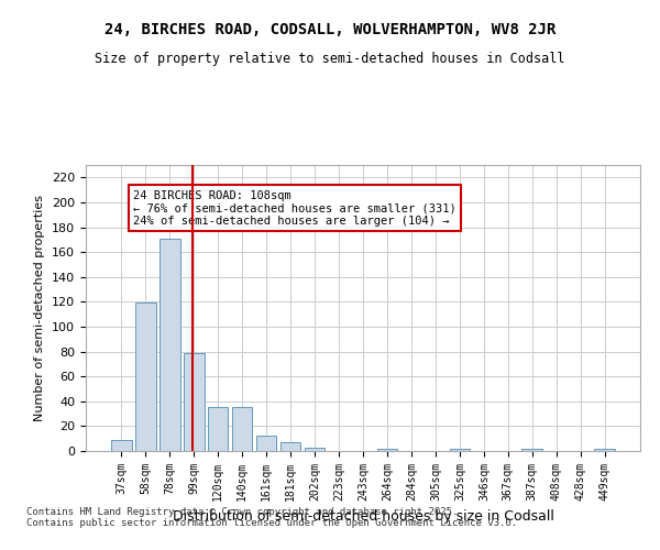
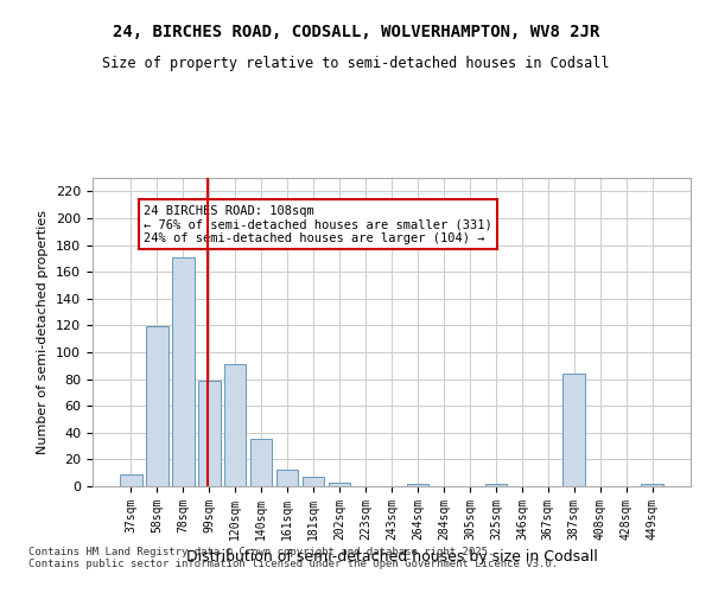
120sqm: 35 -> 91
387sqm: 2 -> 84
